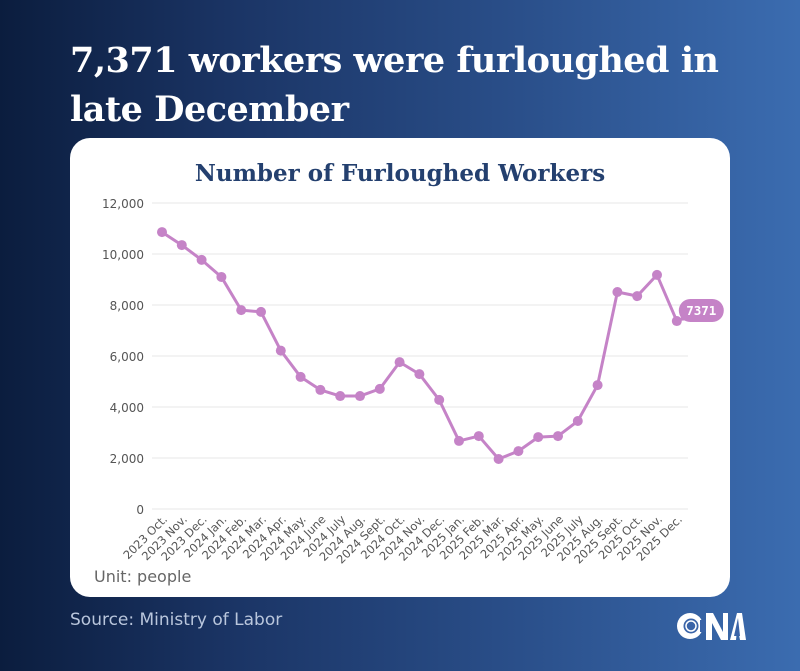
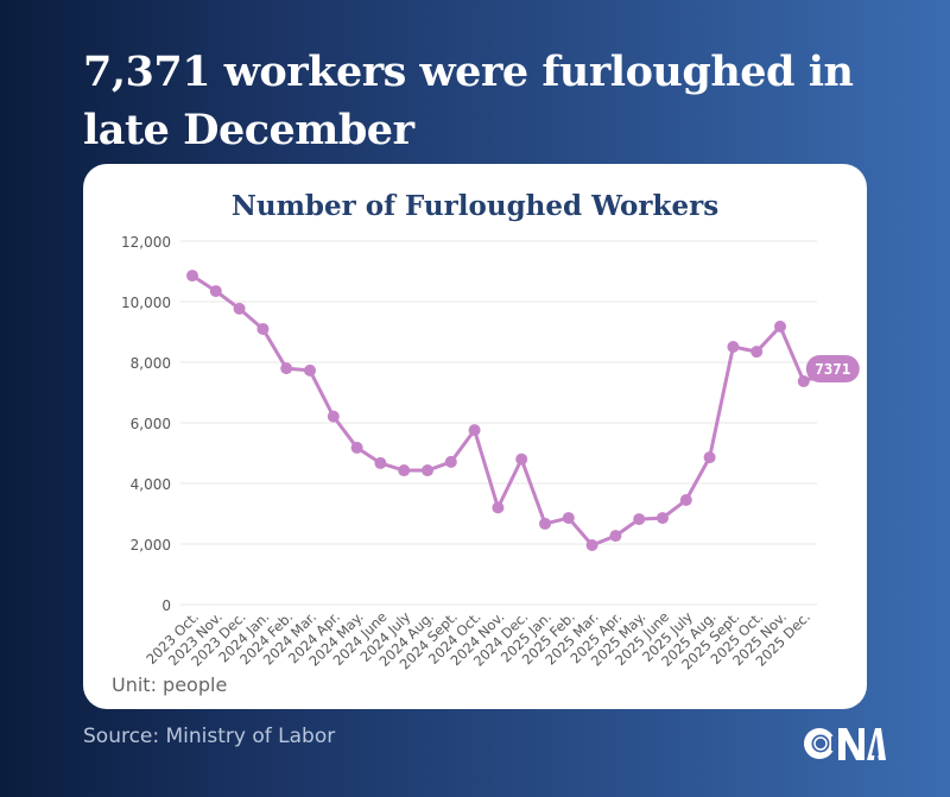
2024 Nov.: 5300 -> 3200
2024 Dec.: 4300 -> 4800
